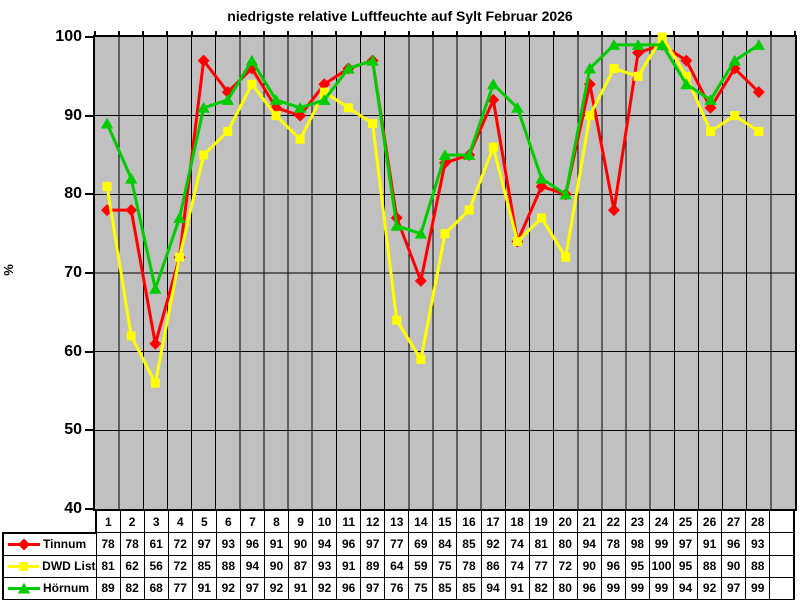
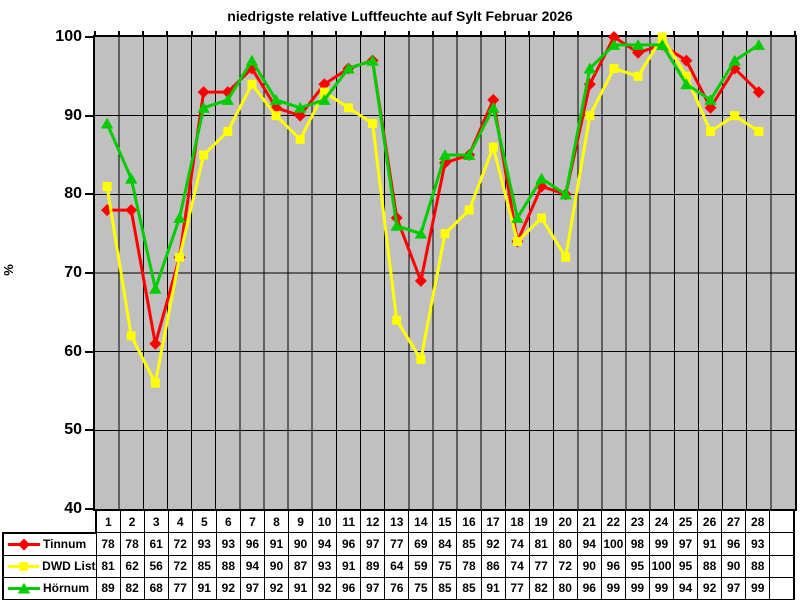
Tinnum/5: 97 -> 93
Hörnum/17: 94 -> 91
Hörnum/18: 91 -> 77
Tinnum/22: 78 -> 100
